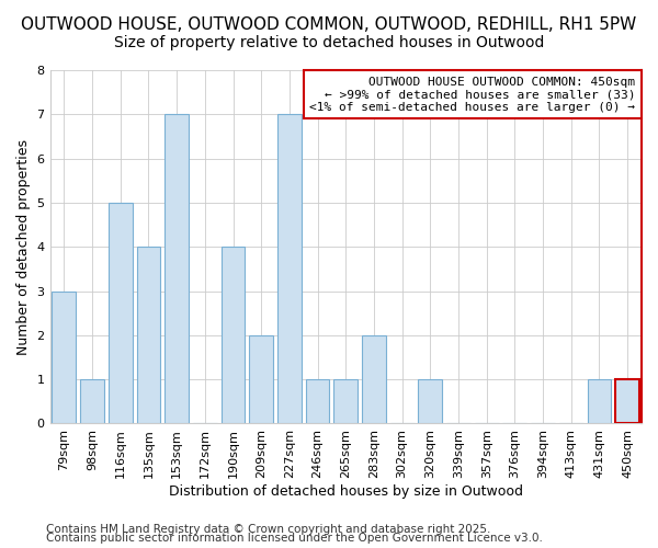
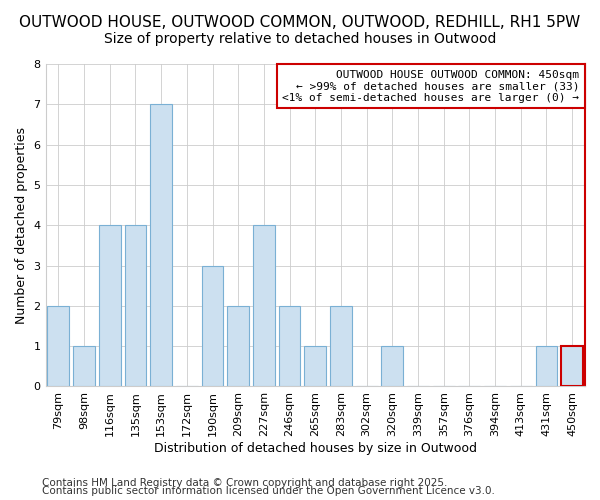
79sqm: 3 -> 2
116sqm: 5 -> 4
190sqm: 4 -> 3
227sqm: 7 -> 4
246sqm: 1 -> 2
